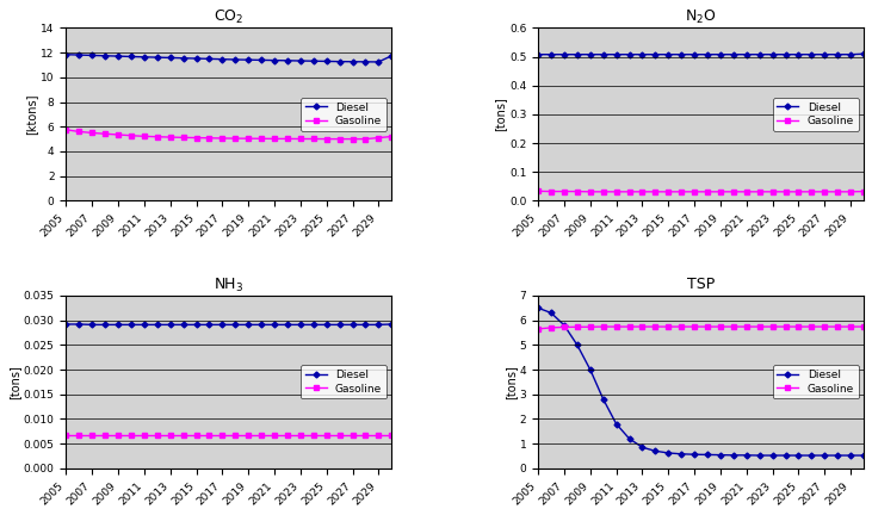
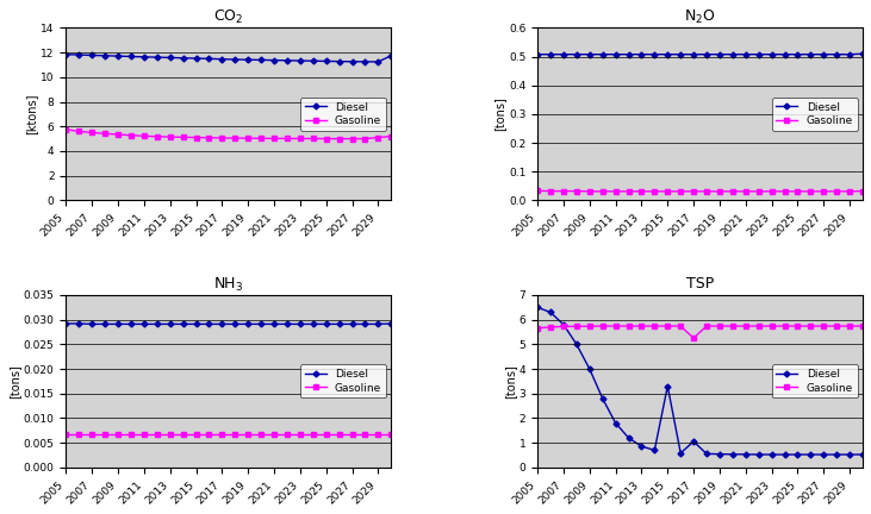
TSP/Diesel/2015: 0.62 -> 3.30
TSP/Diesel/2017: 0.56 -> 1.05
TSP/Gasoline/2017: 5.74 -> 5.25
